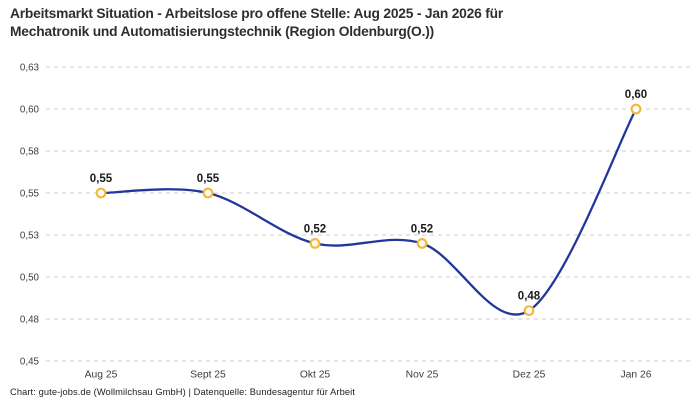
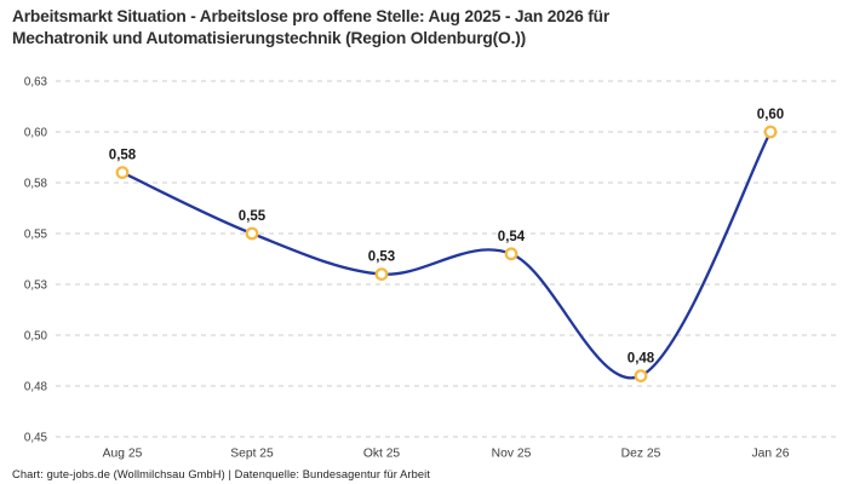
Aug 25: 0,55 -> 0,58
Okt 25: 0,52 -> 0,53
Nov 25: 0,52 -> 0,54
